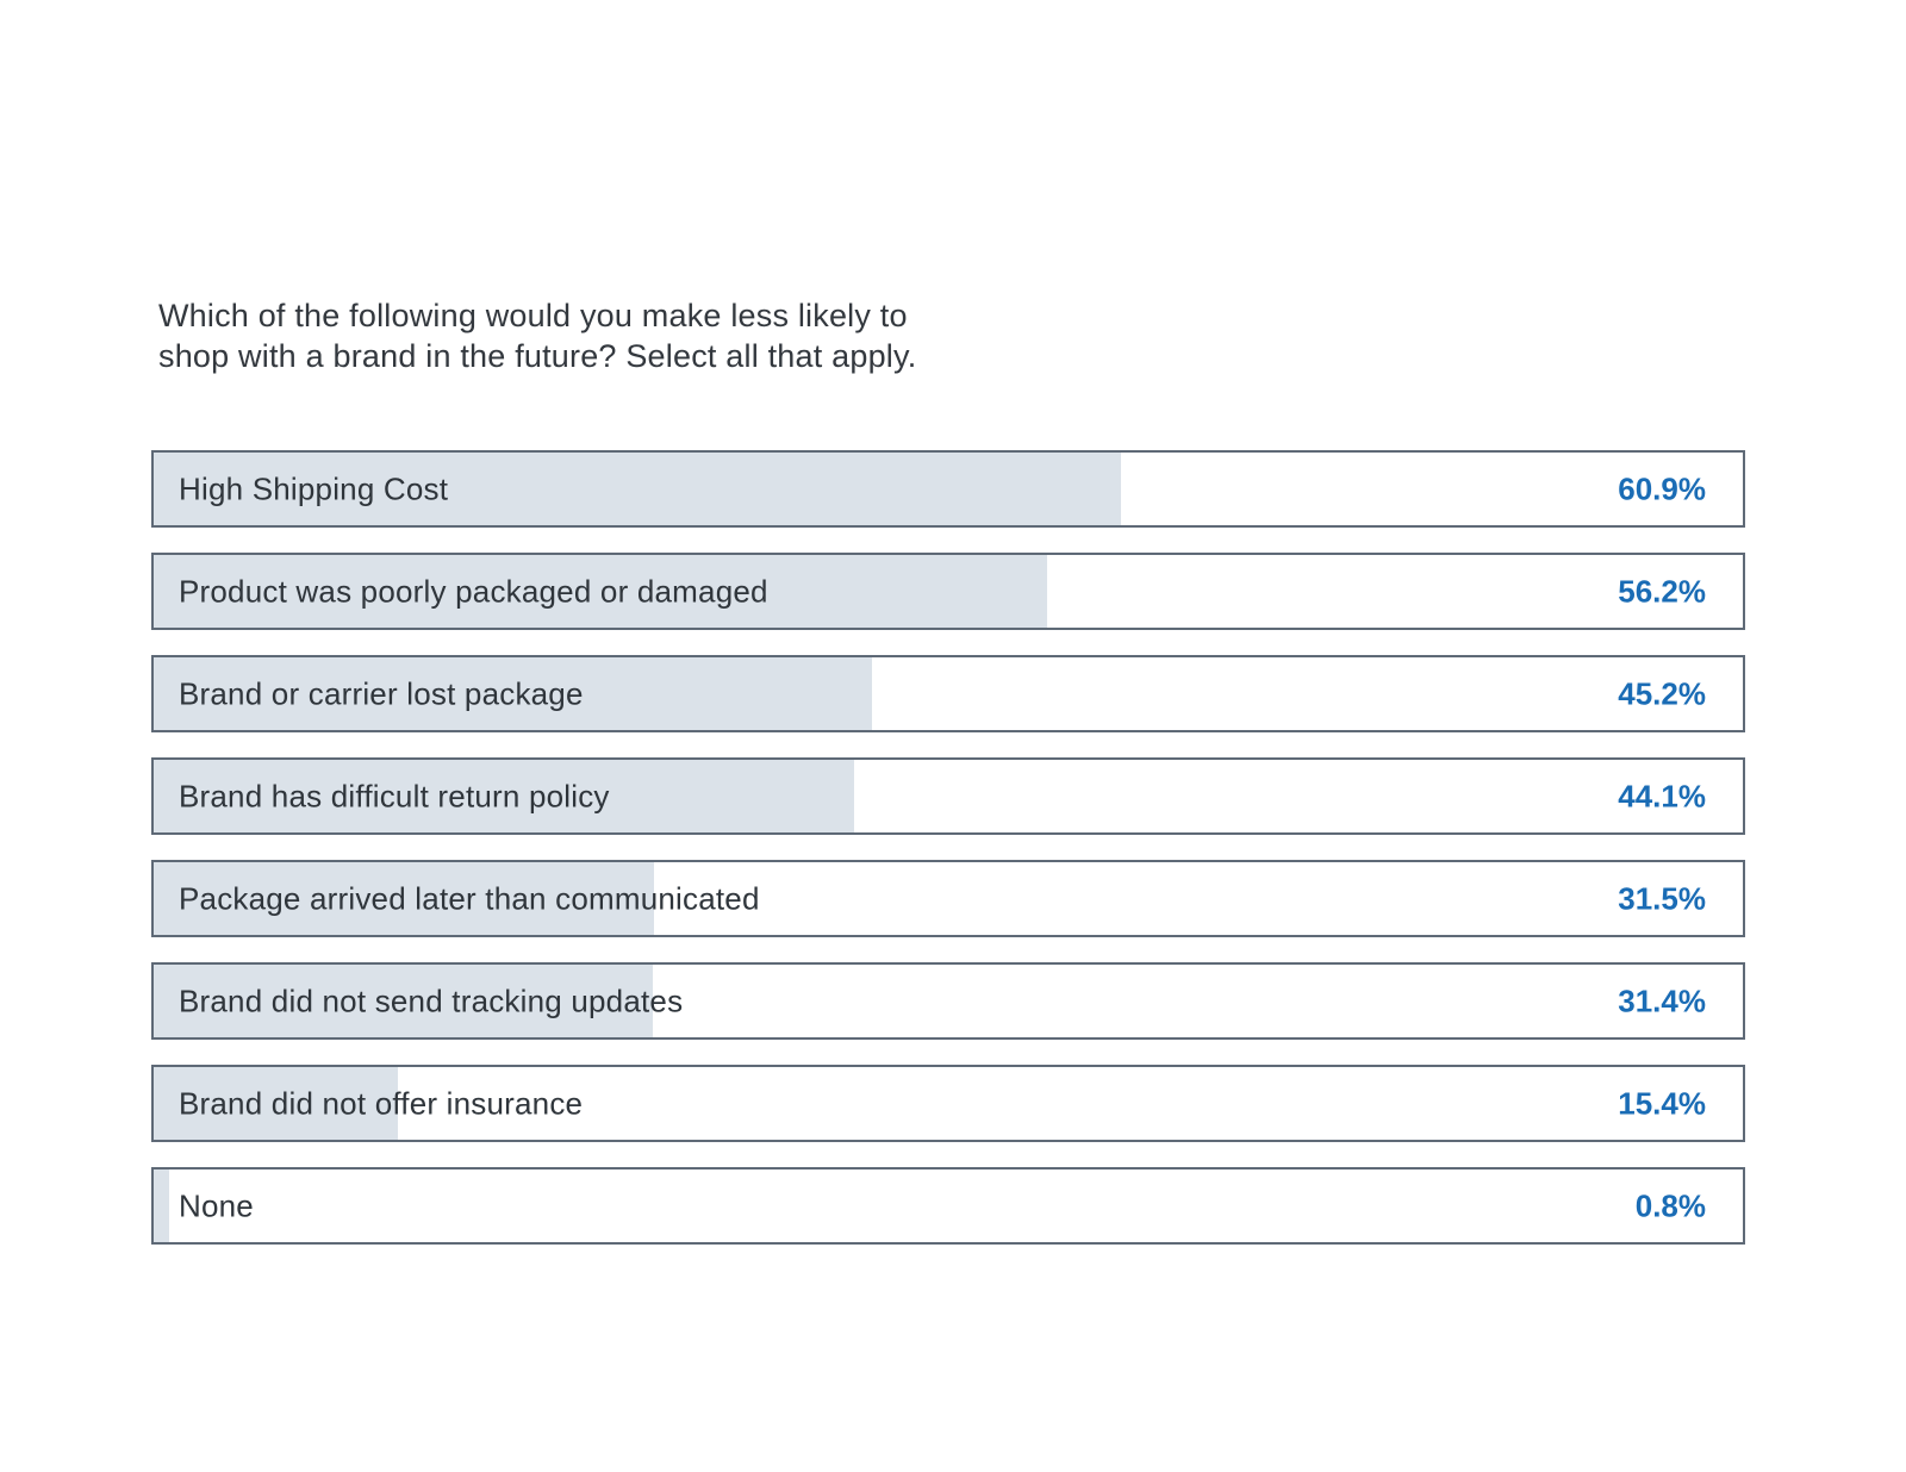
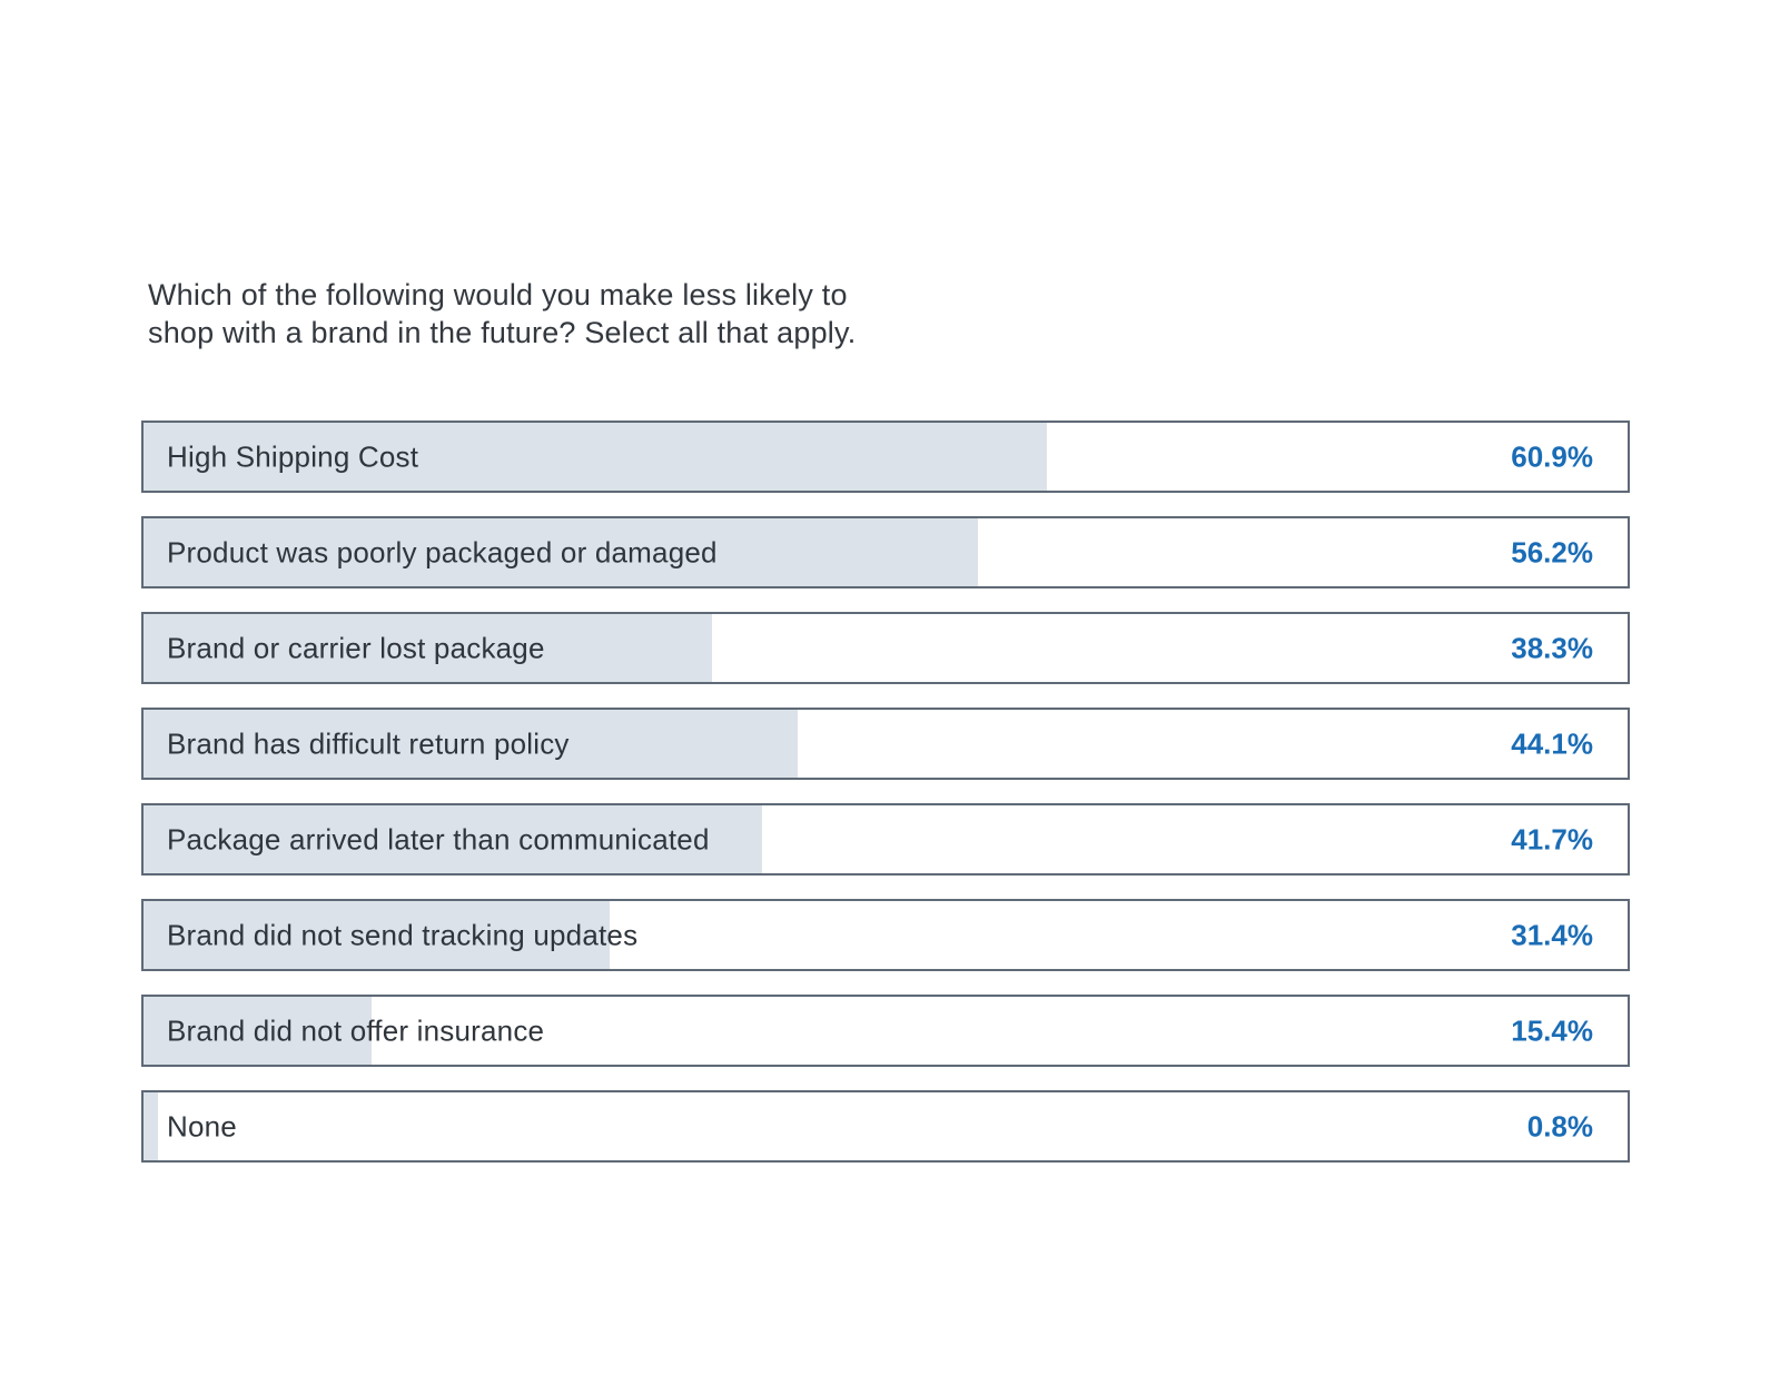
Brand or carrier lost package: 45.2% -> 38.3%
Package arrived later than communicated: 31.5% -> 41.7%
